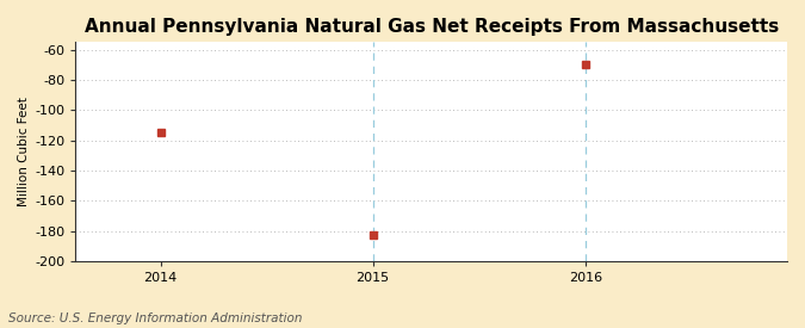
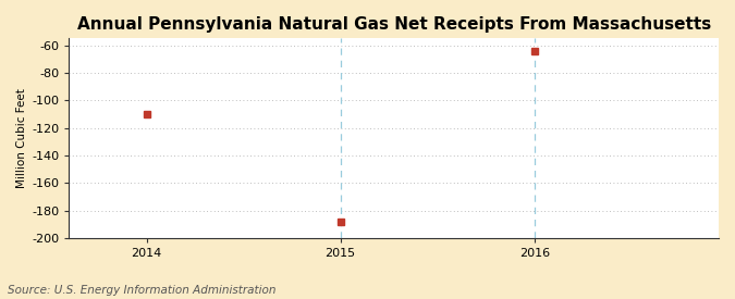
2014: -115 -> -110
2015: -183 -> -188
2016: -70 -> -64
